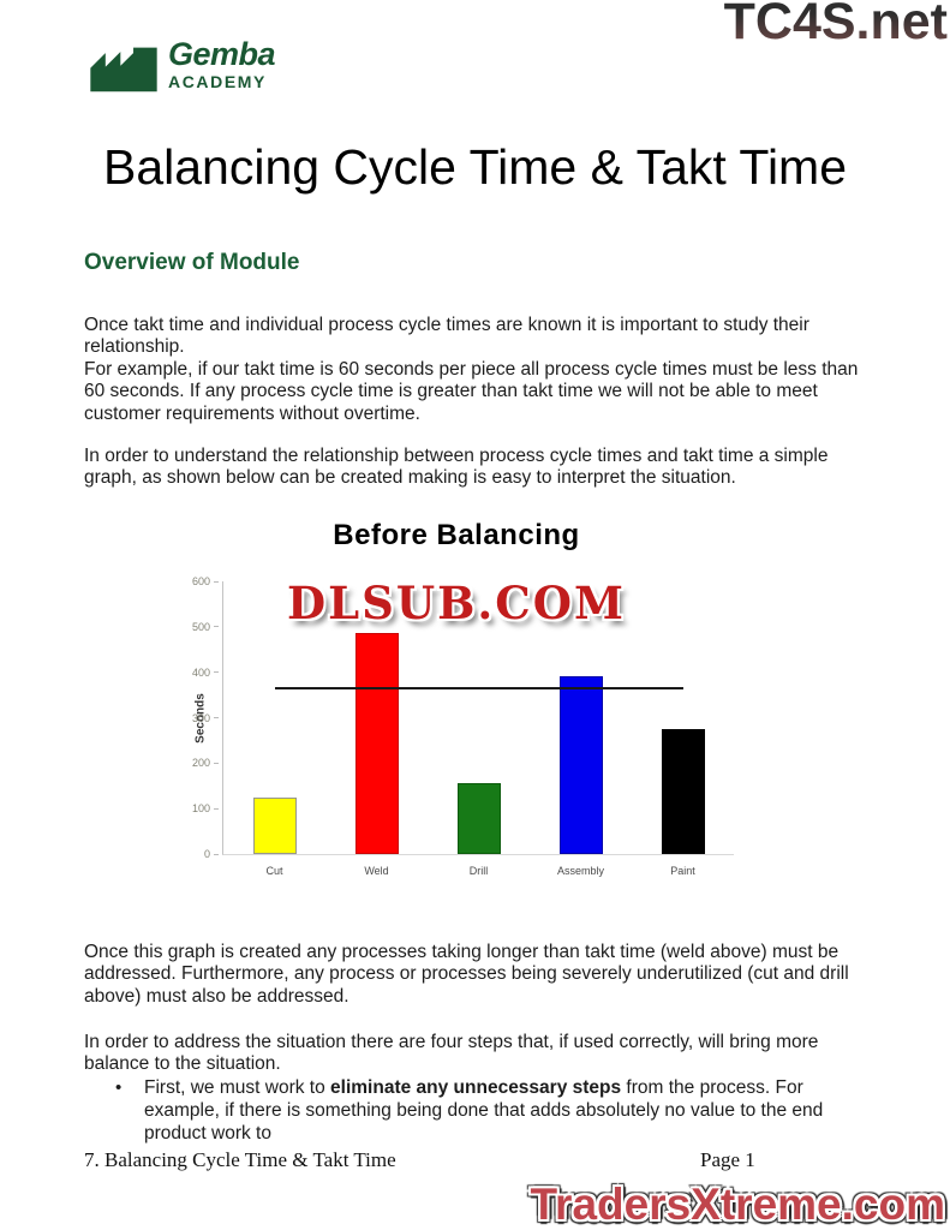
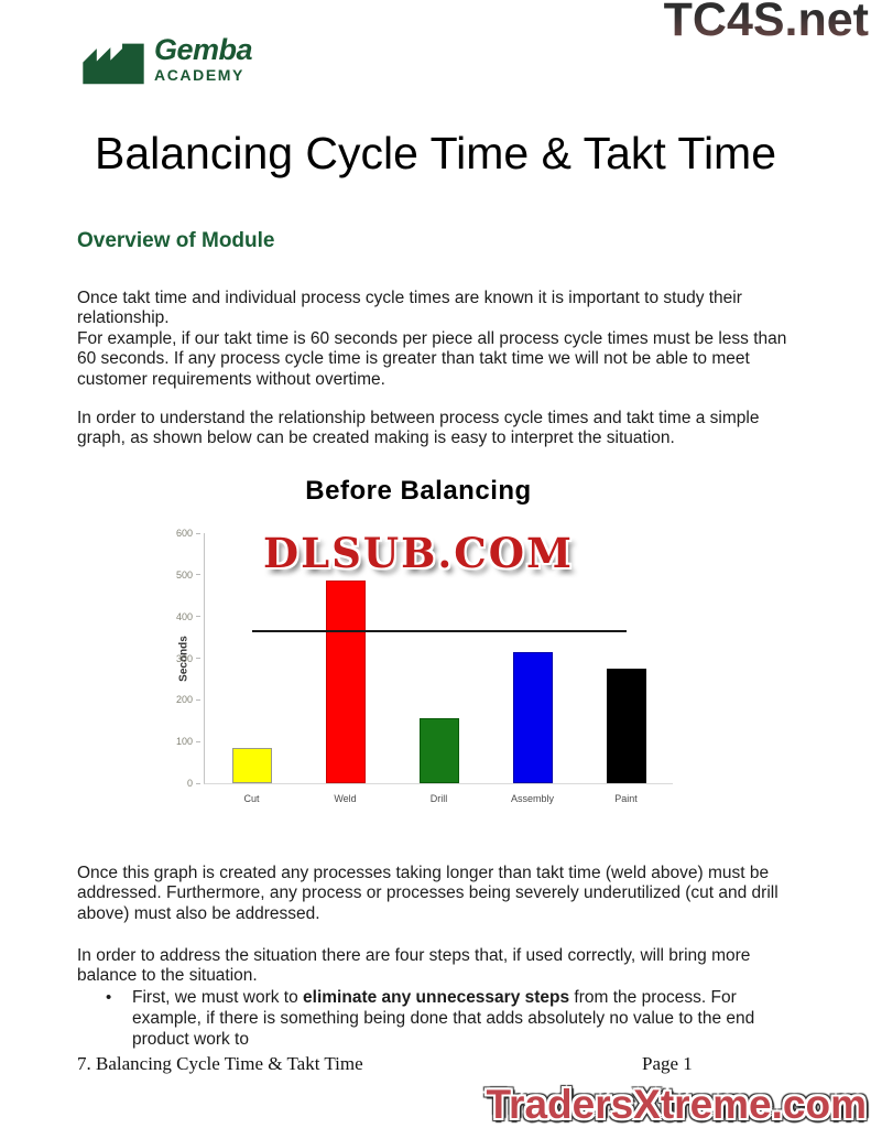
Cut: 120 -> 80
Assembly: 380 -> 310
